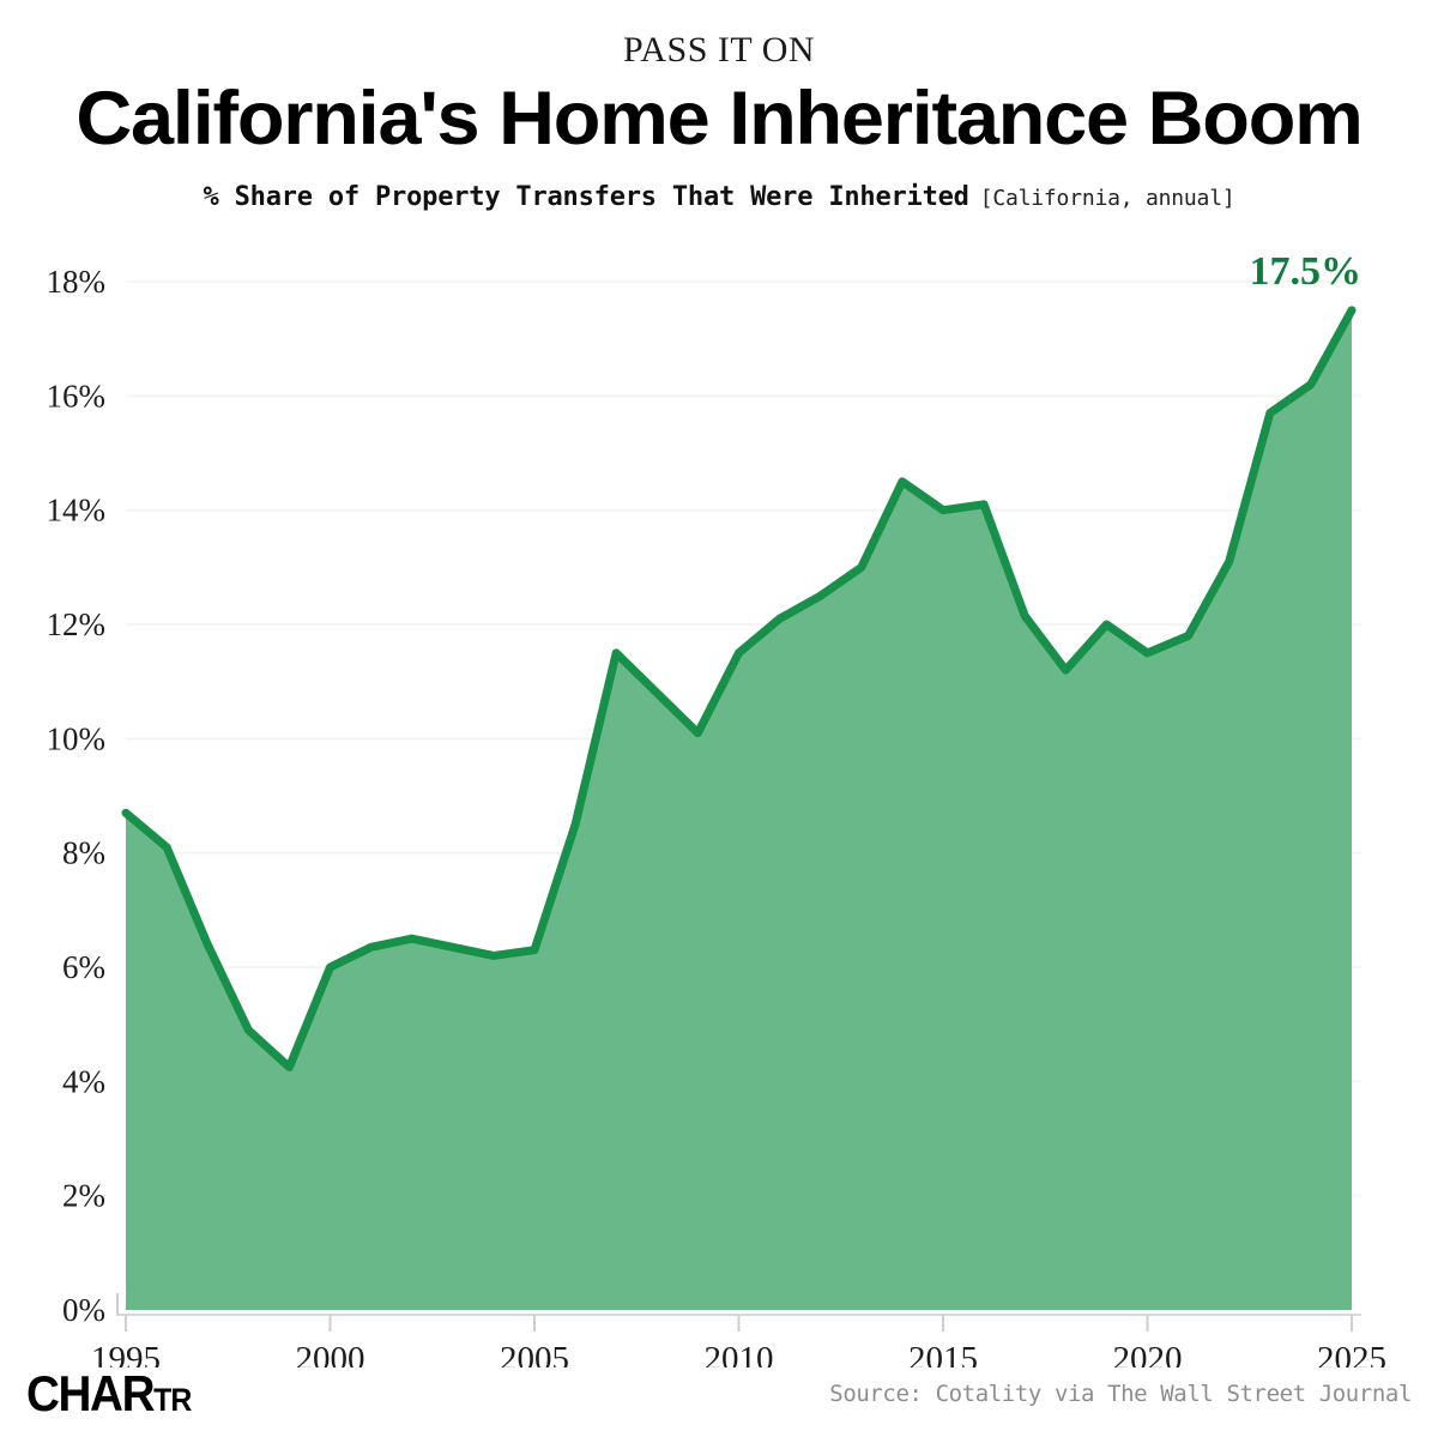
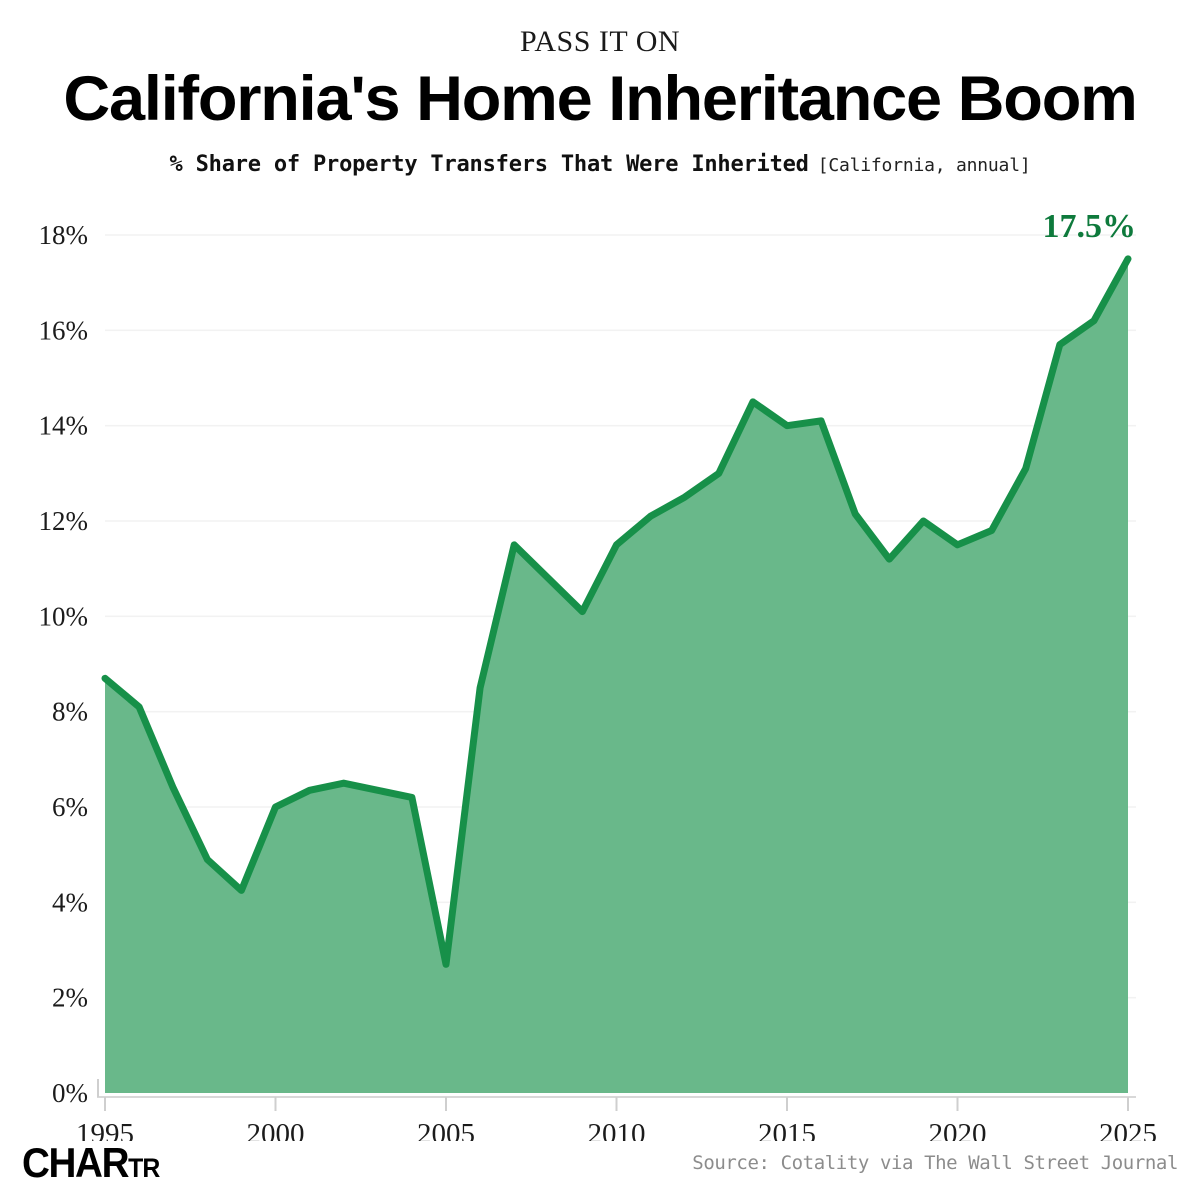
2005: 6.3% -> 2.7%
